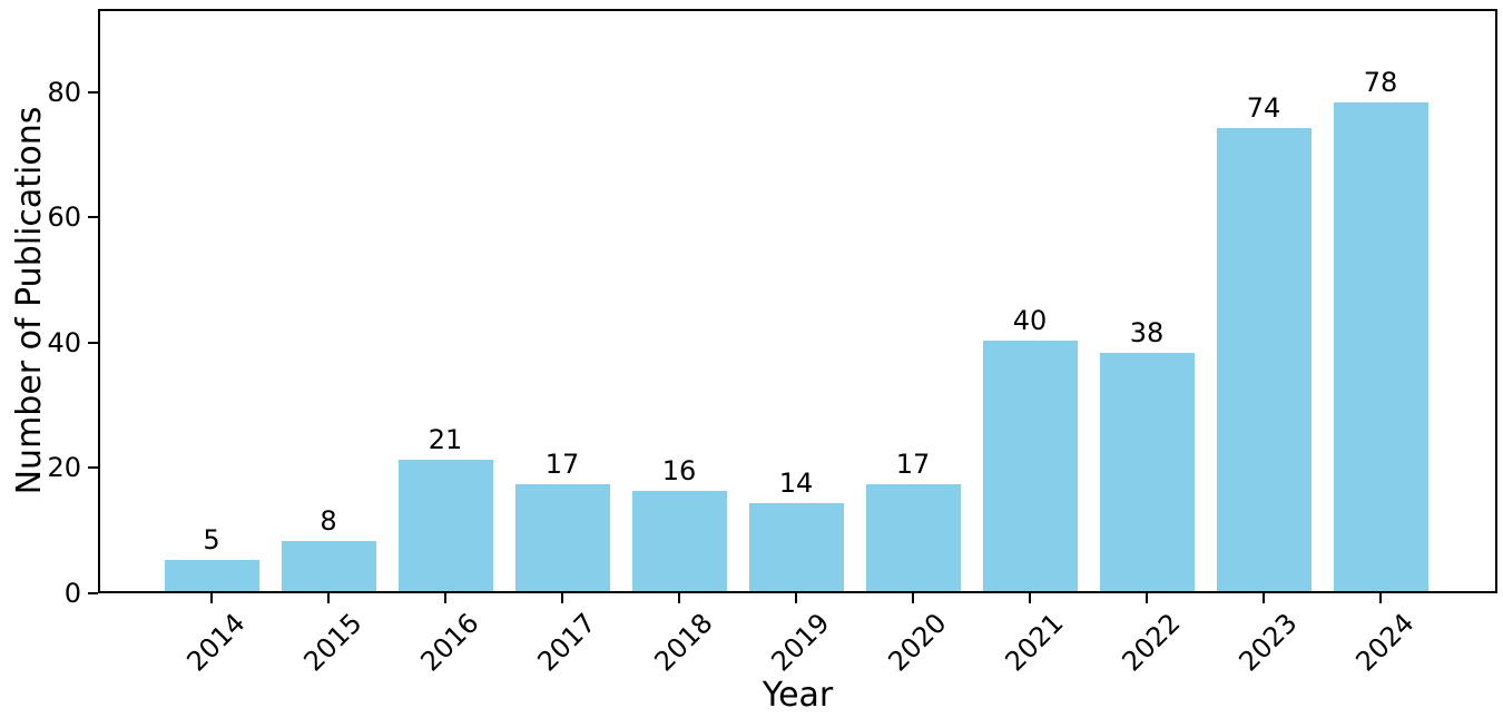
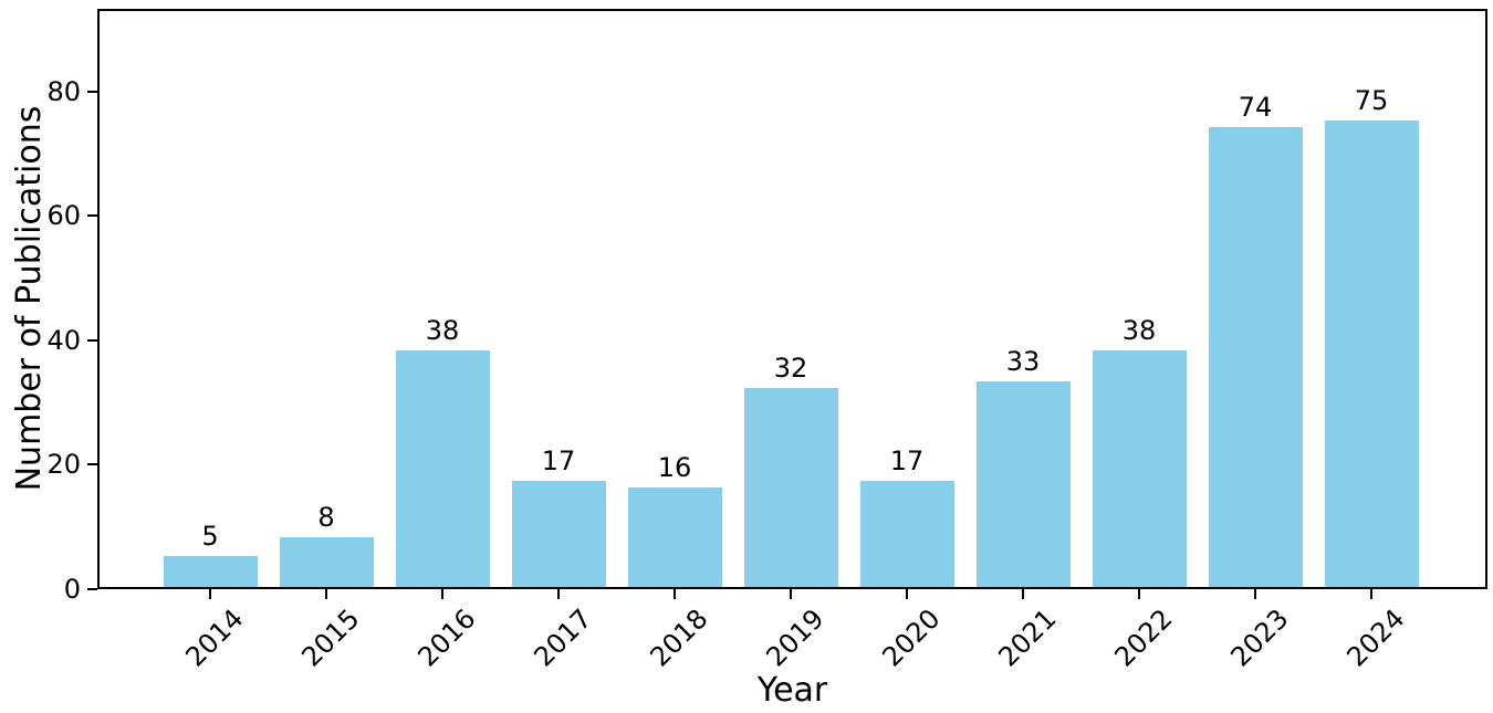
2016: 21 -> 38
2019: 14 -> 32
2021: 40 -> 33
2024: 78 -> 75
